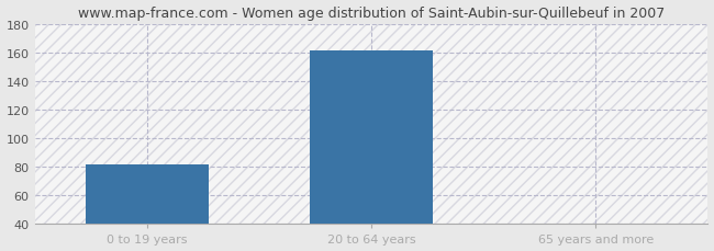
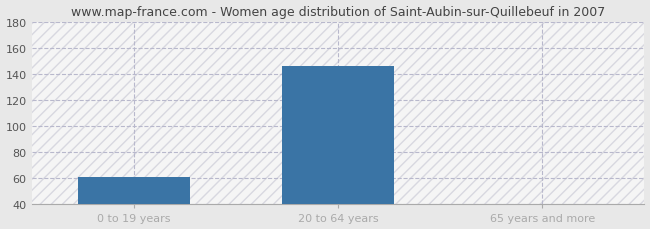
0 to 19 years: 82 -> 61
20 to 64 years: 161 -> 146
